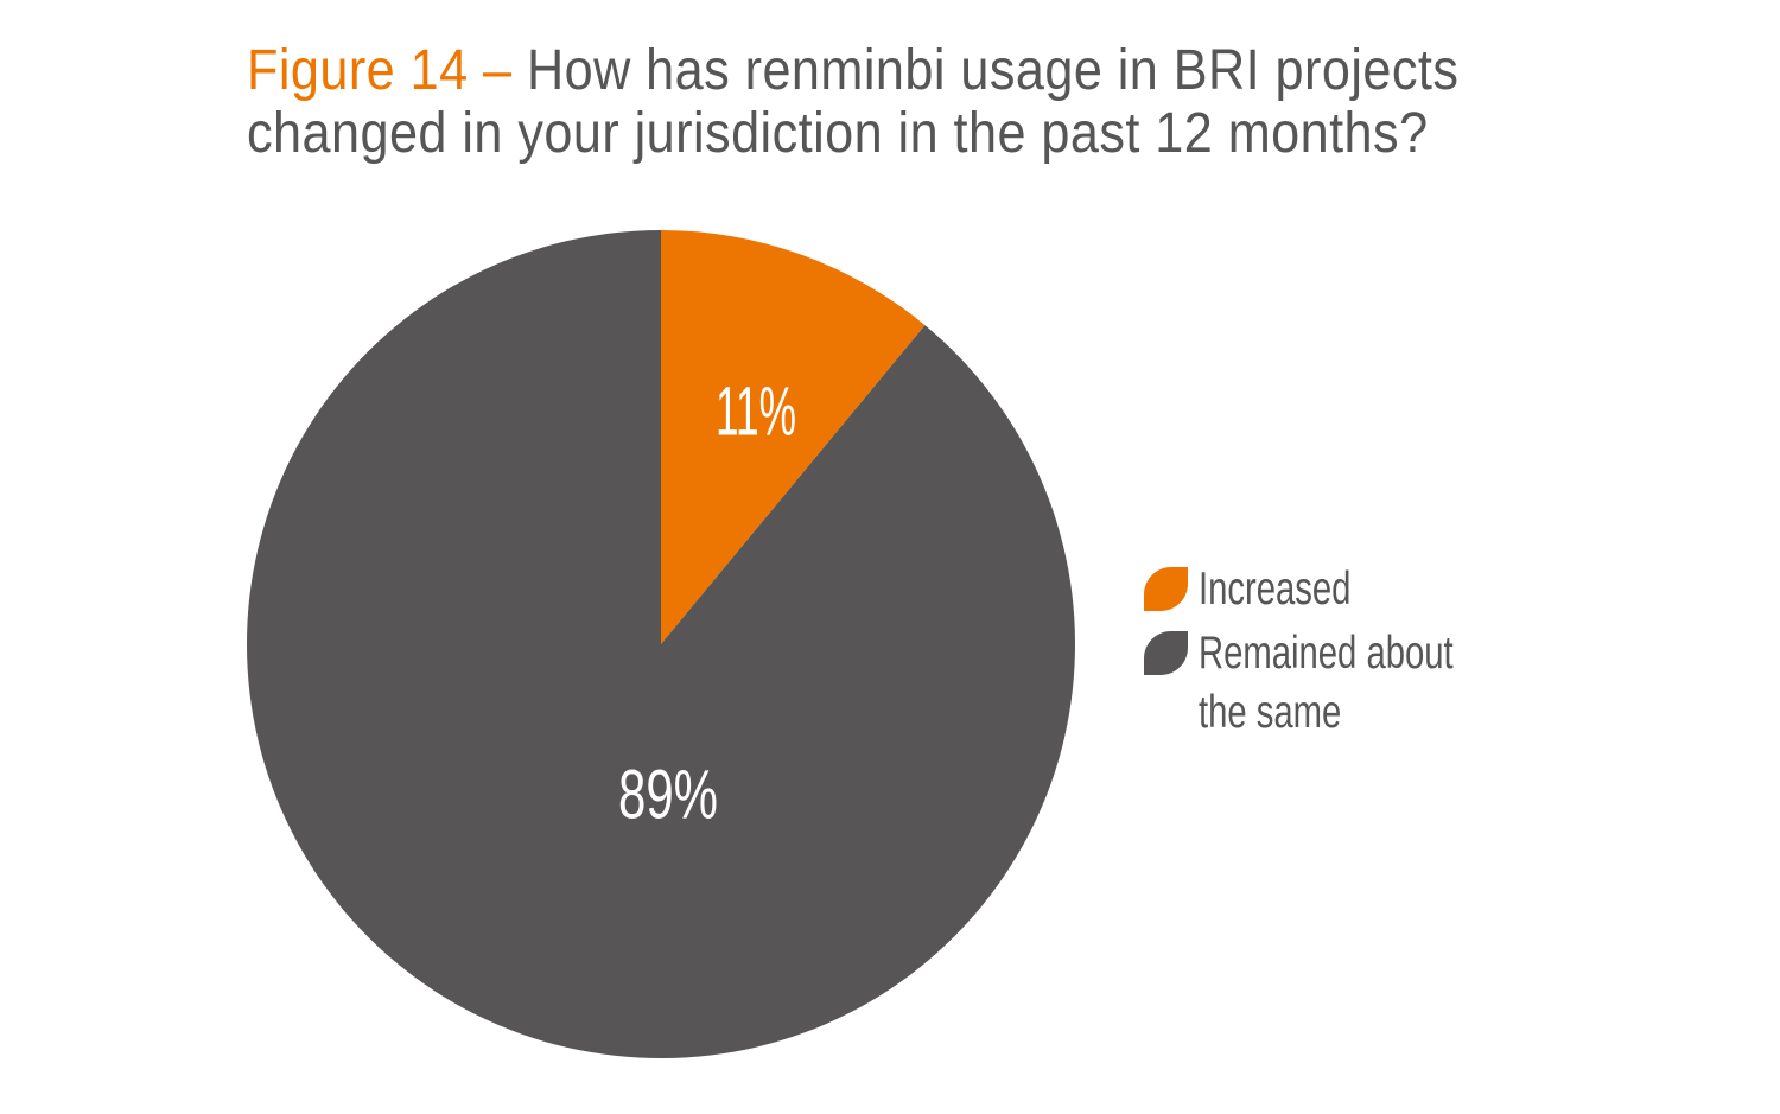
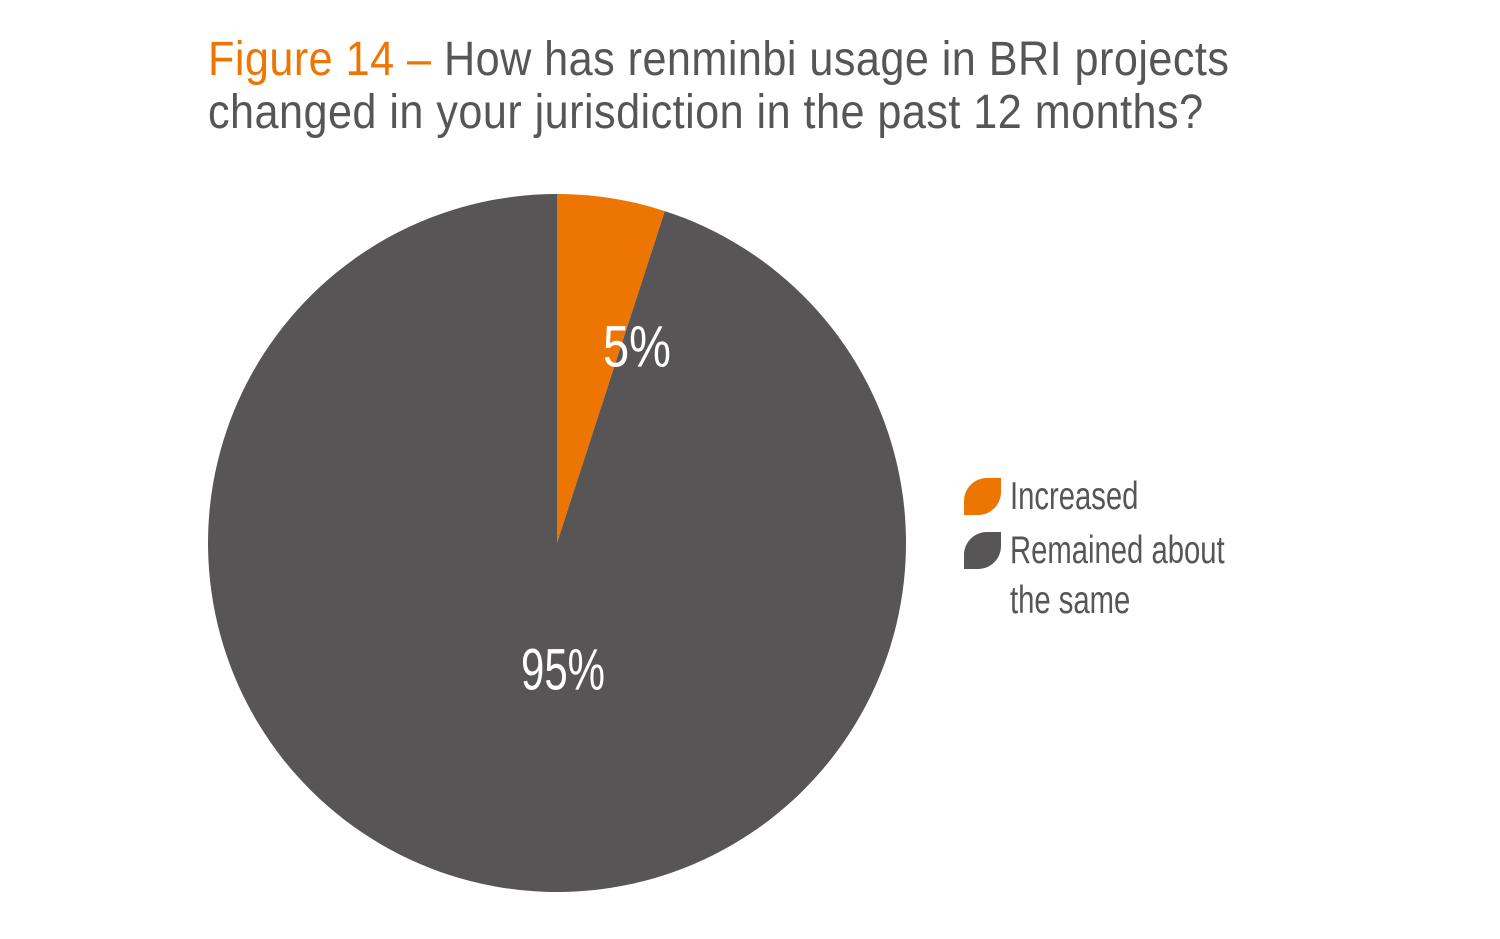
Increased: 11% -> 5%
Remained about the same: 89% -> 95%
